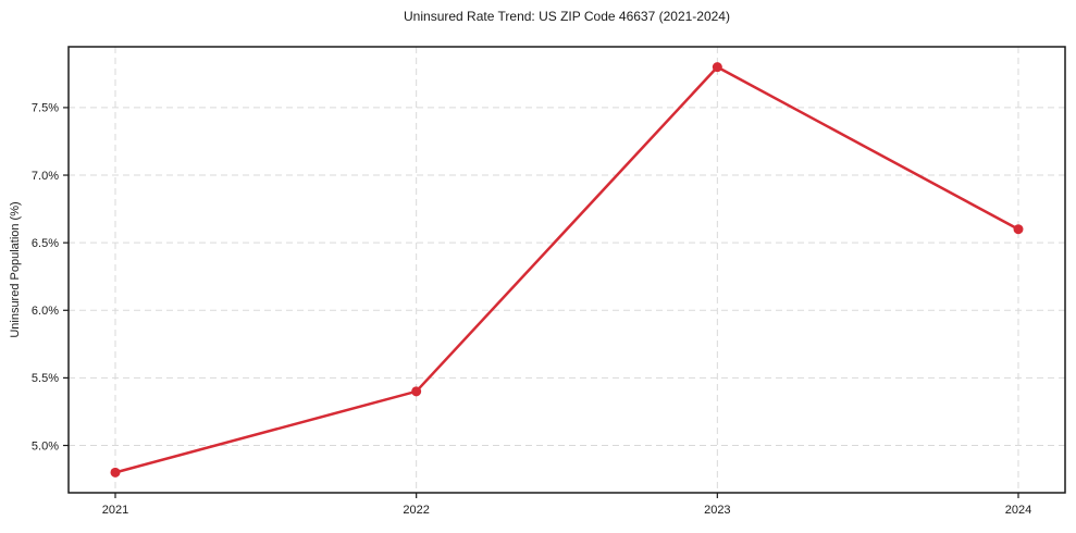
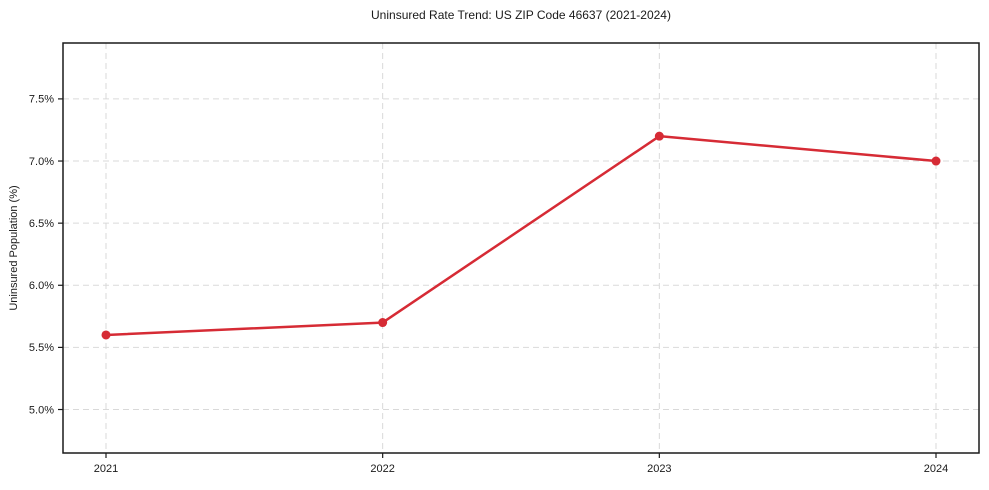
2021: 4.8% -> 5.6%
2022: 5.4% -> 5.7%
2023: 7.8% -> 7.2%
2024: 6.6% -> 7.0%
